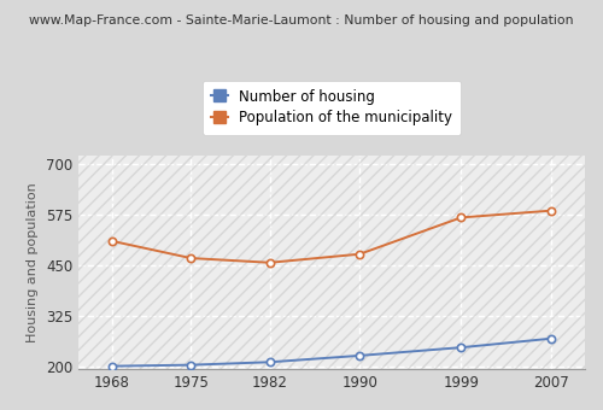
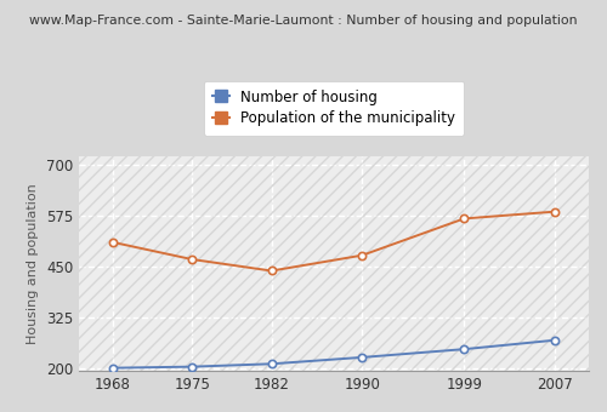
Population of the municipality/1982: 457 -> 440
